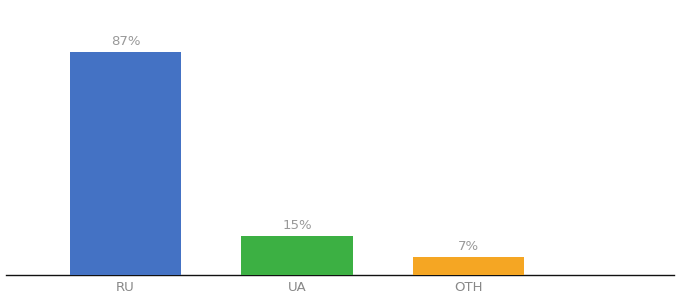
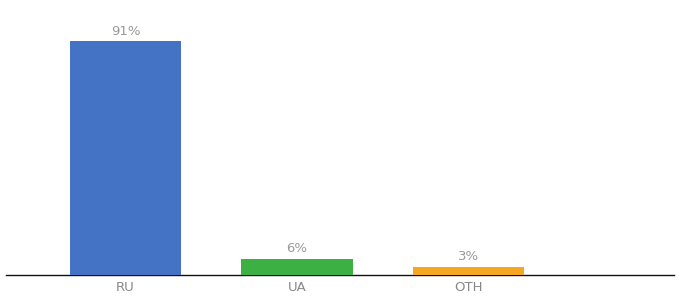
RU: 87% -> 91%
UA: 15% -> 6%
OTH: 7% -> 3%
